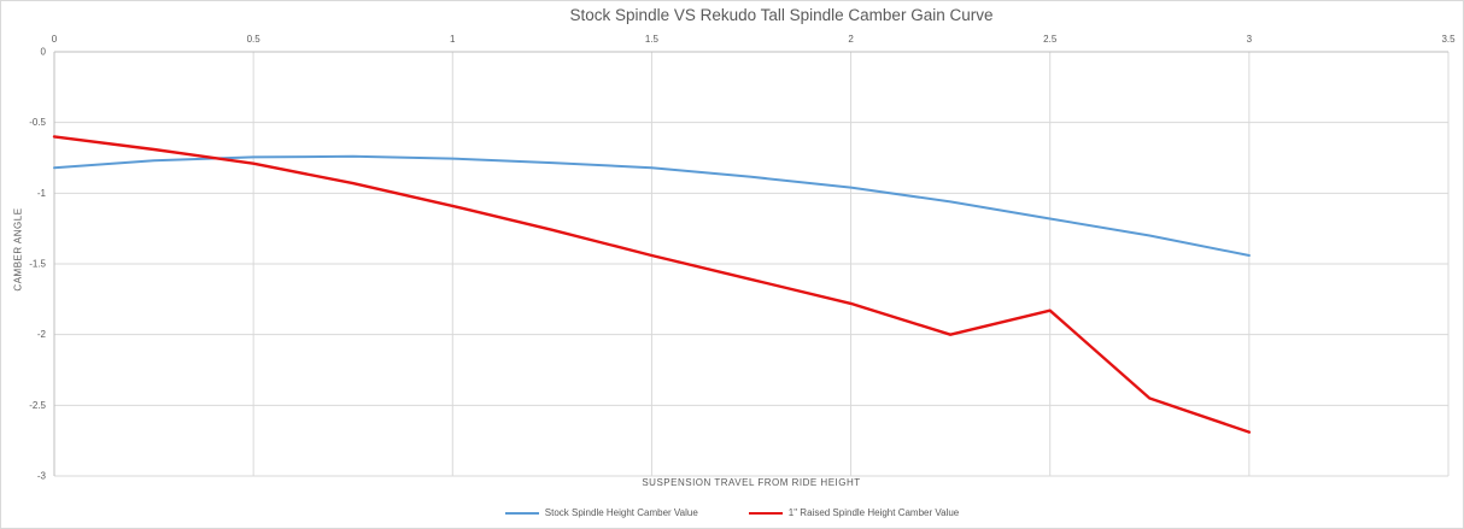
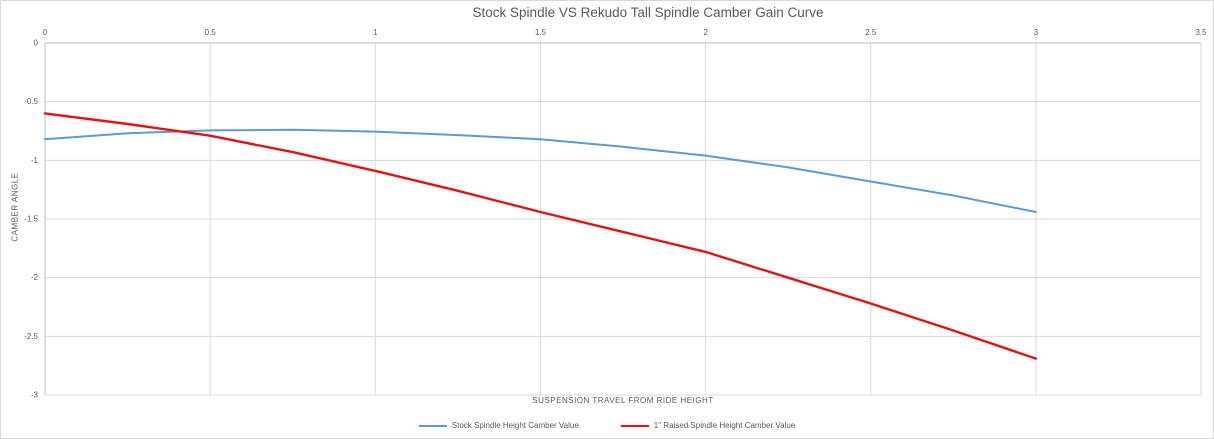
1" Raised Spindle Height Camber Value/2.5: -1.83 -> -2.22
